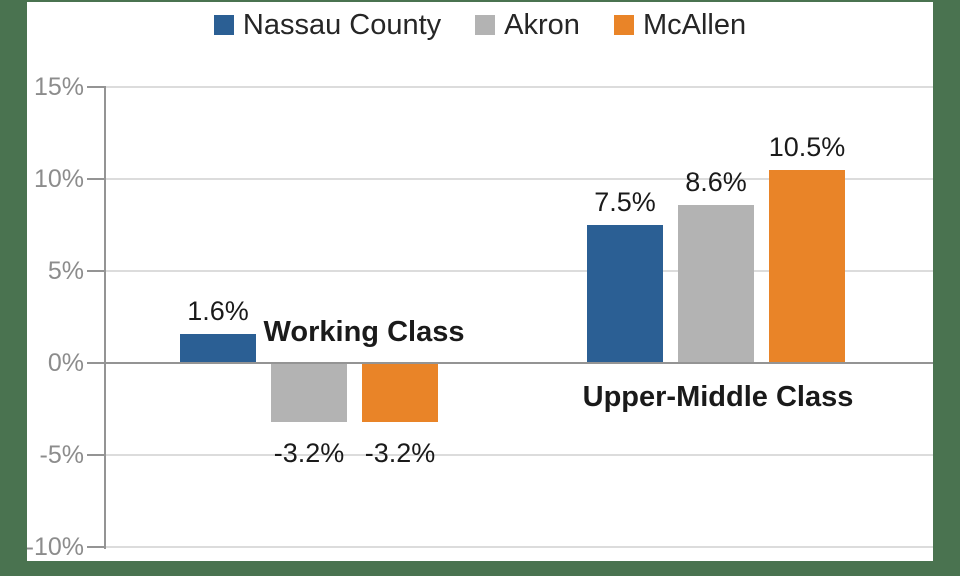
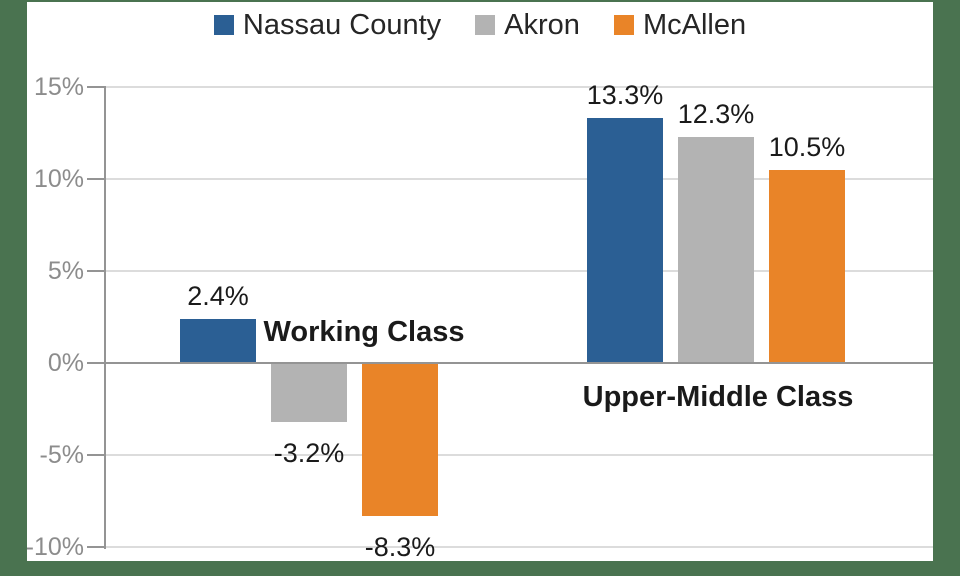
Nassau County/Working Class: 1.6% -> 2.4%
McAllen/Working Class: -3.2% -> -8.3%
Nassau County/Upper-Middle Class: 7.5% -> 13.3%
Akron/Upper-Middle Class: 8.6% -> 12.3%
